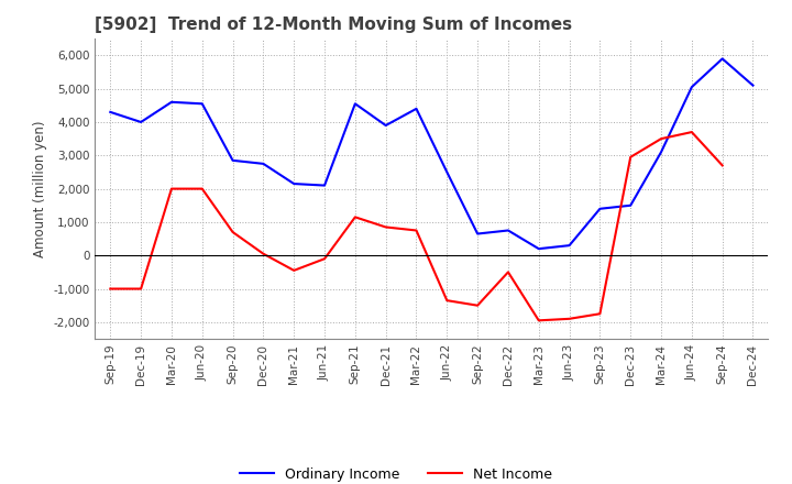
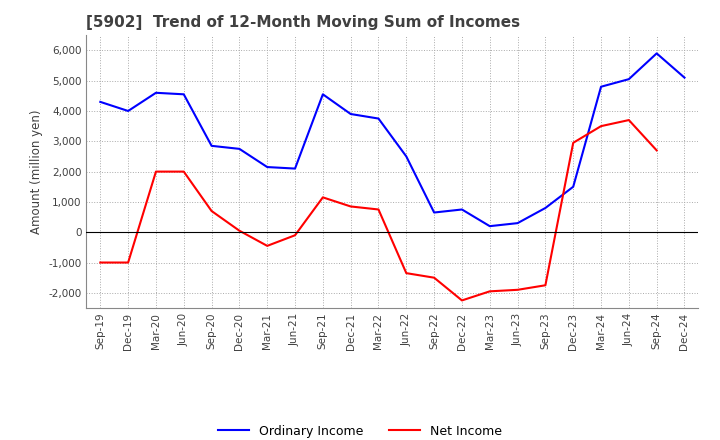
Ordinary Income/Mar-22: 4,400 -> 3,750
Net Income/Dec-22: -500 -> -2,250
Ordinary Income/Sep-23: 1,400 -> 800
Ordinary Income/Mar-24: 3,100 -> 4,800
